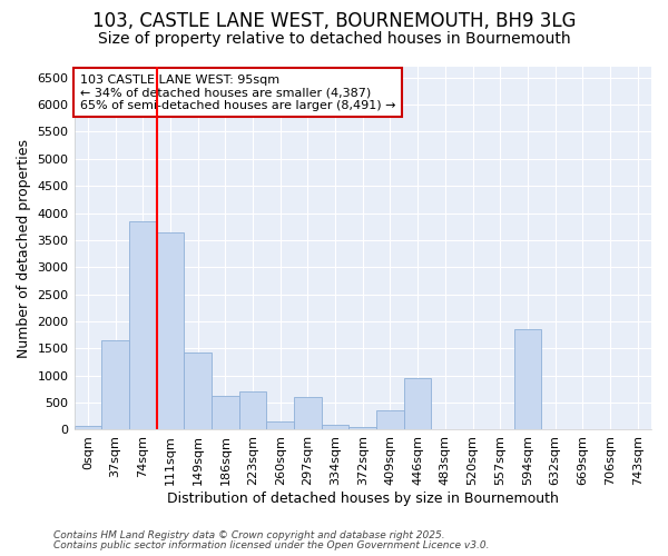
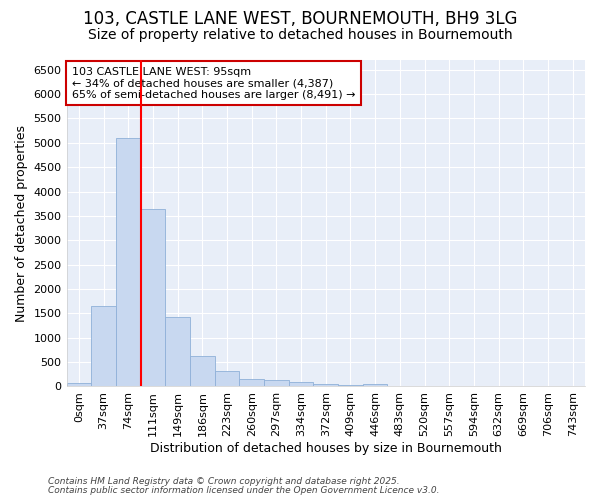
74sqm: 3850 -> 5100
223sqm: 700 -> 320
297sqm: 600 -> 130
409sqm: 350 -> 30
446sqm: 950 -> 50
594sqm: 1850 -> 0
